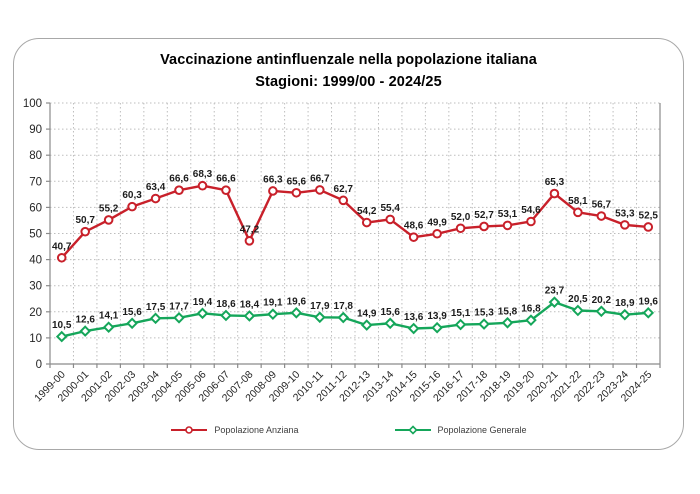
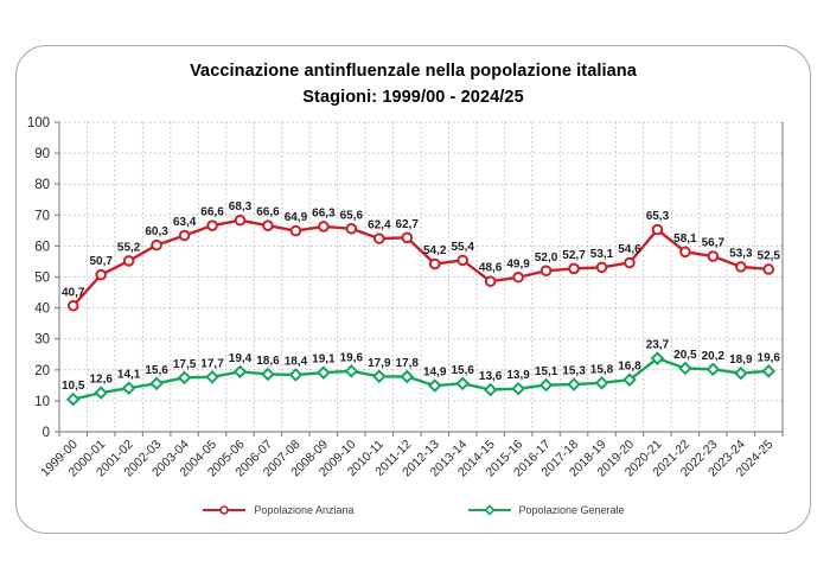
Popolazione Anziana/2007-08: 47,2 -> 64,9
Popolazione Anziana/2010-11: 66,7 -> 62,4
